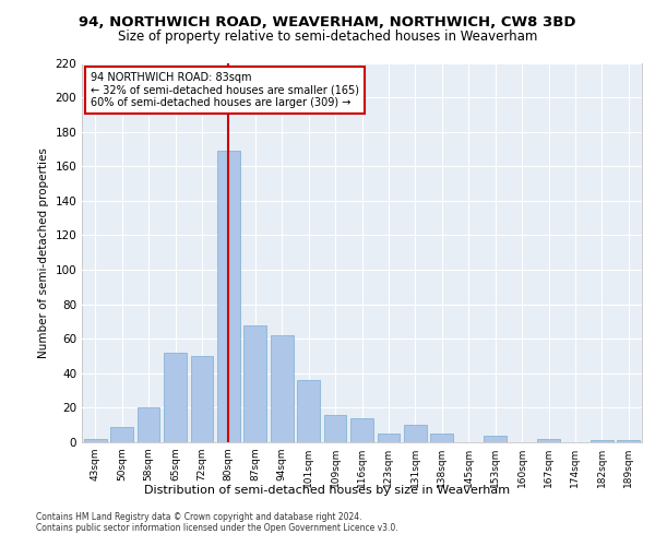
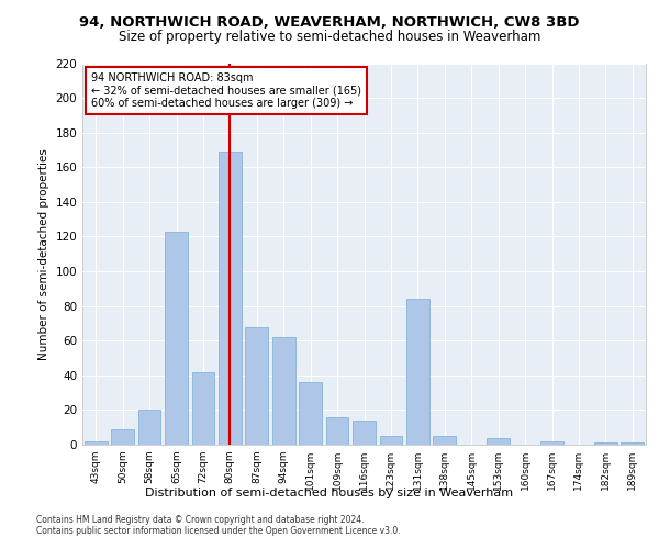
65sqm: 52 -> 123
72sqm: 50 -> 42
131sqm: 10 -> 84
